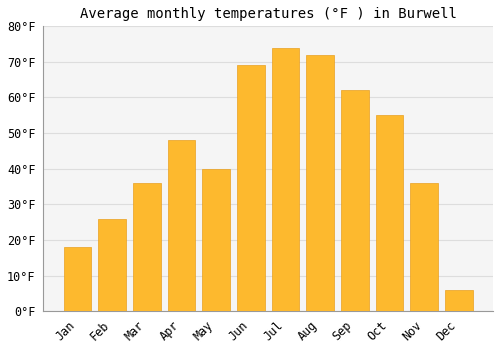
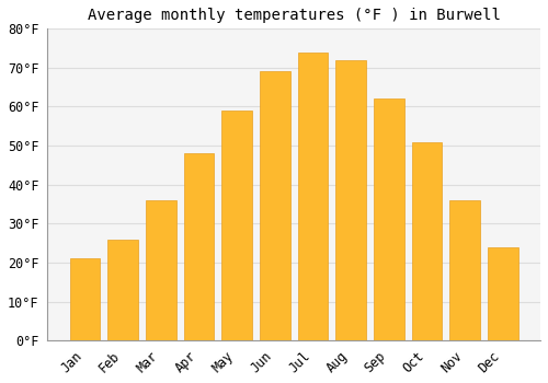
Jan: 18°F -> 21°F
May: 40°F -> 59°F
Oct: 55°F -> 51°F
Dec: 6°F -> 24°F
